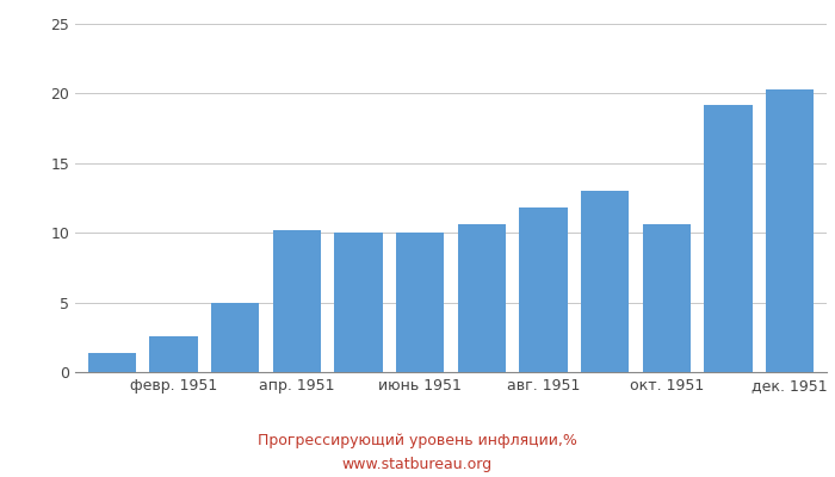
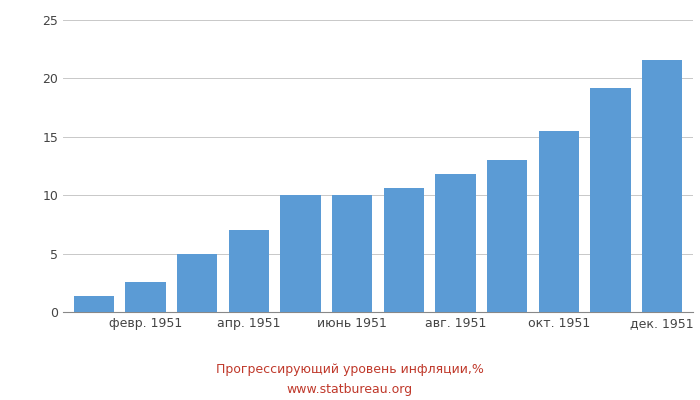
апр. 1951: 10.2 -> 7.0
окт. 1951: 10.6 -> 15.5
дек. 1951: 20.3 -> 21.6
